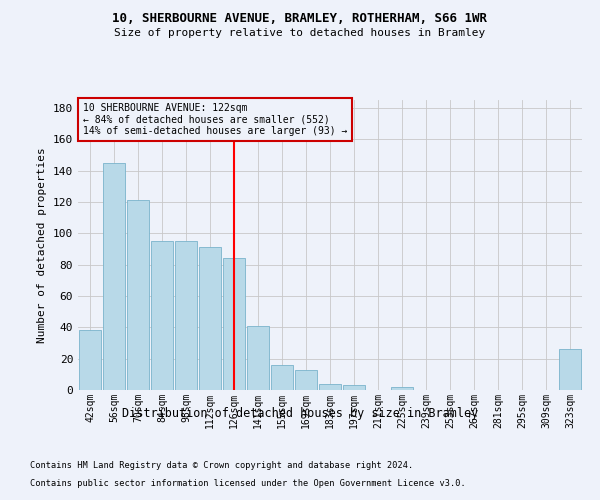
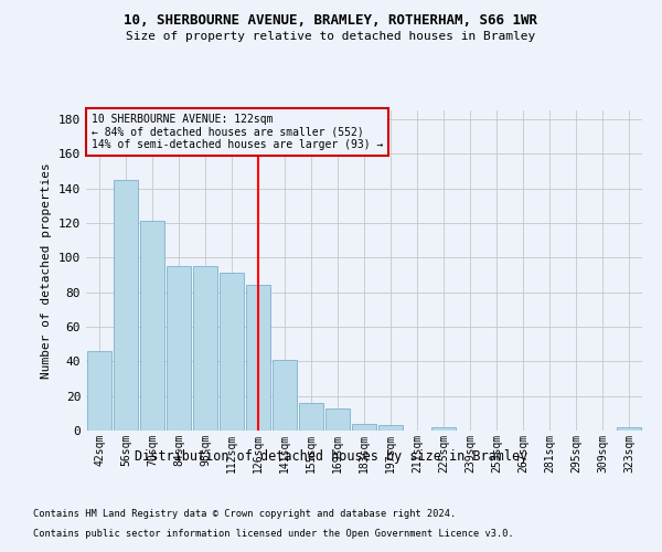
42sqm: 38 -> 46
323sqm: 26 -> 2
